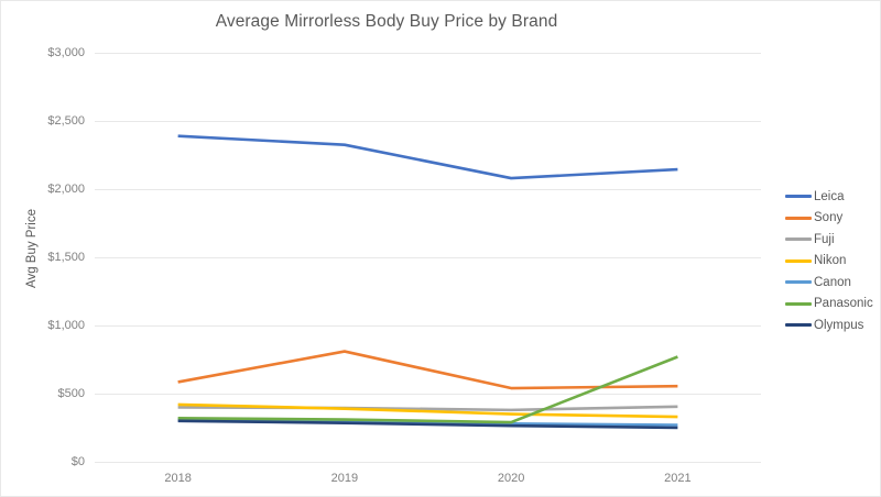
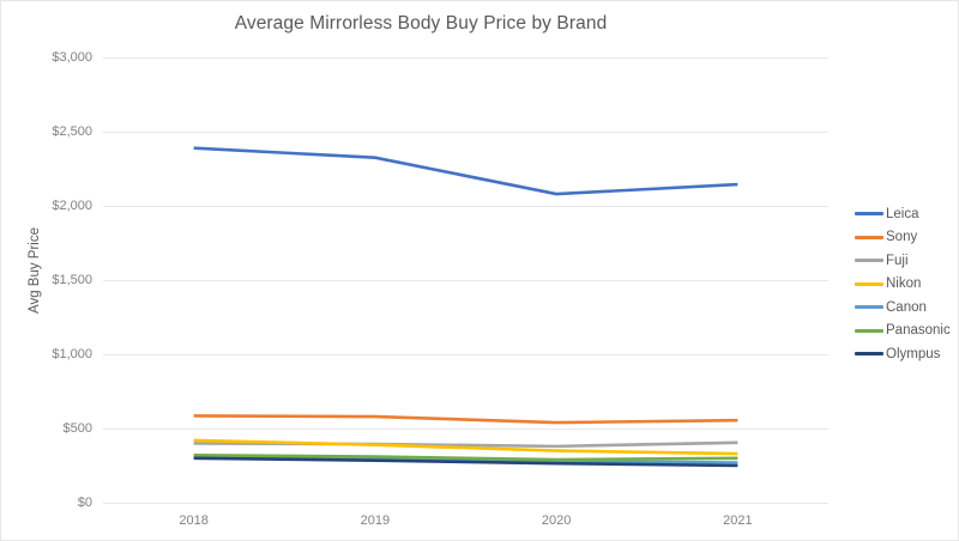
Sony/2019: $810 -> $580
Panasonic/2021: $770 -> $300
